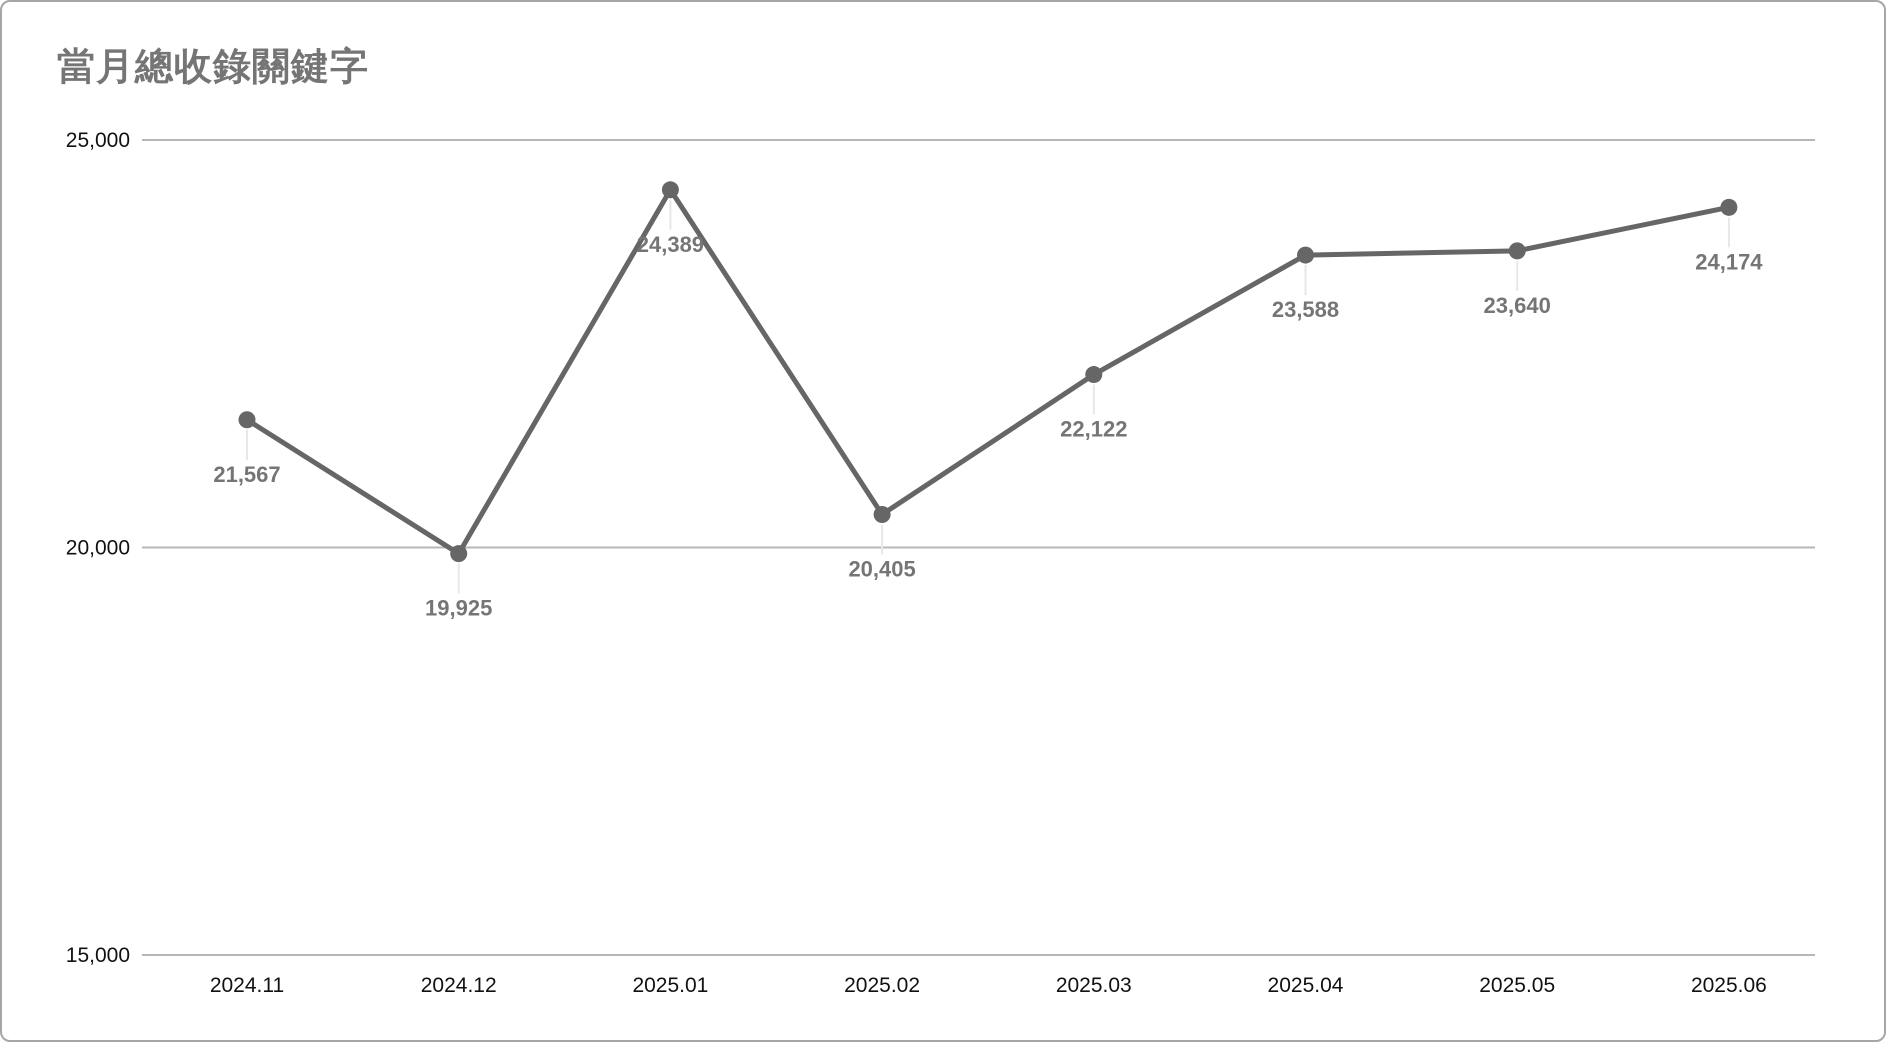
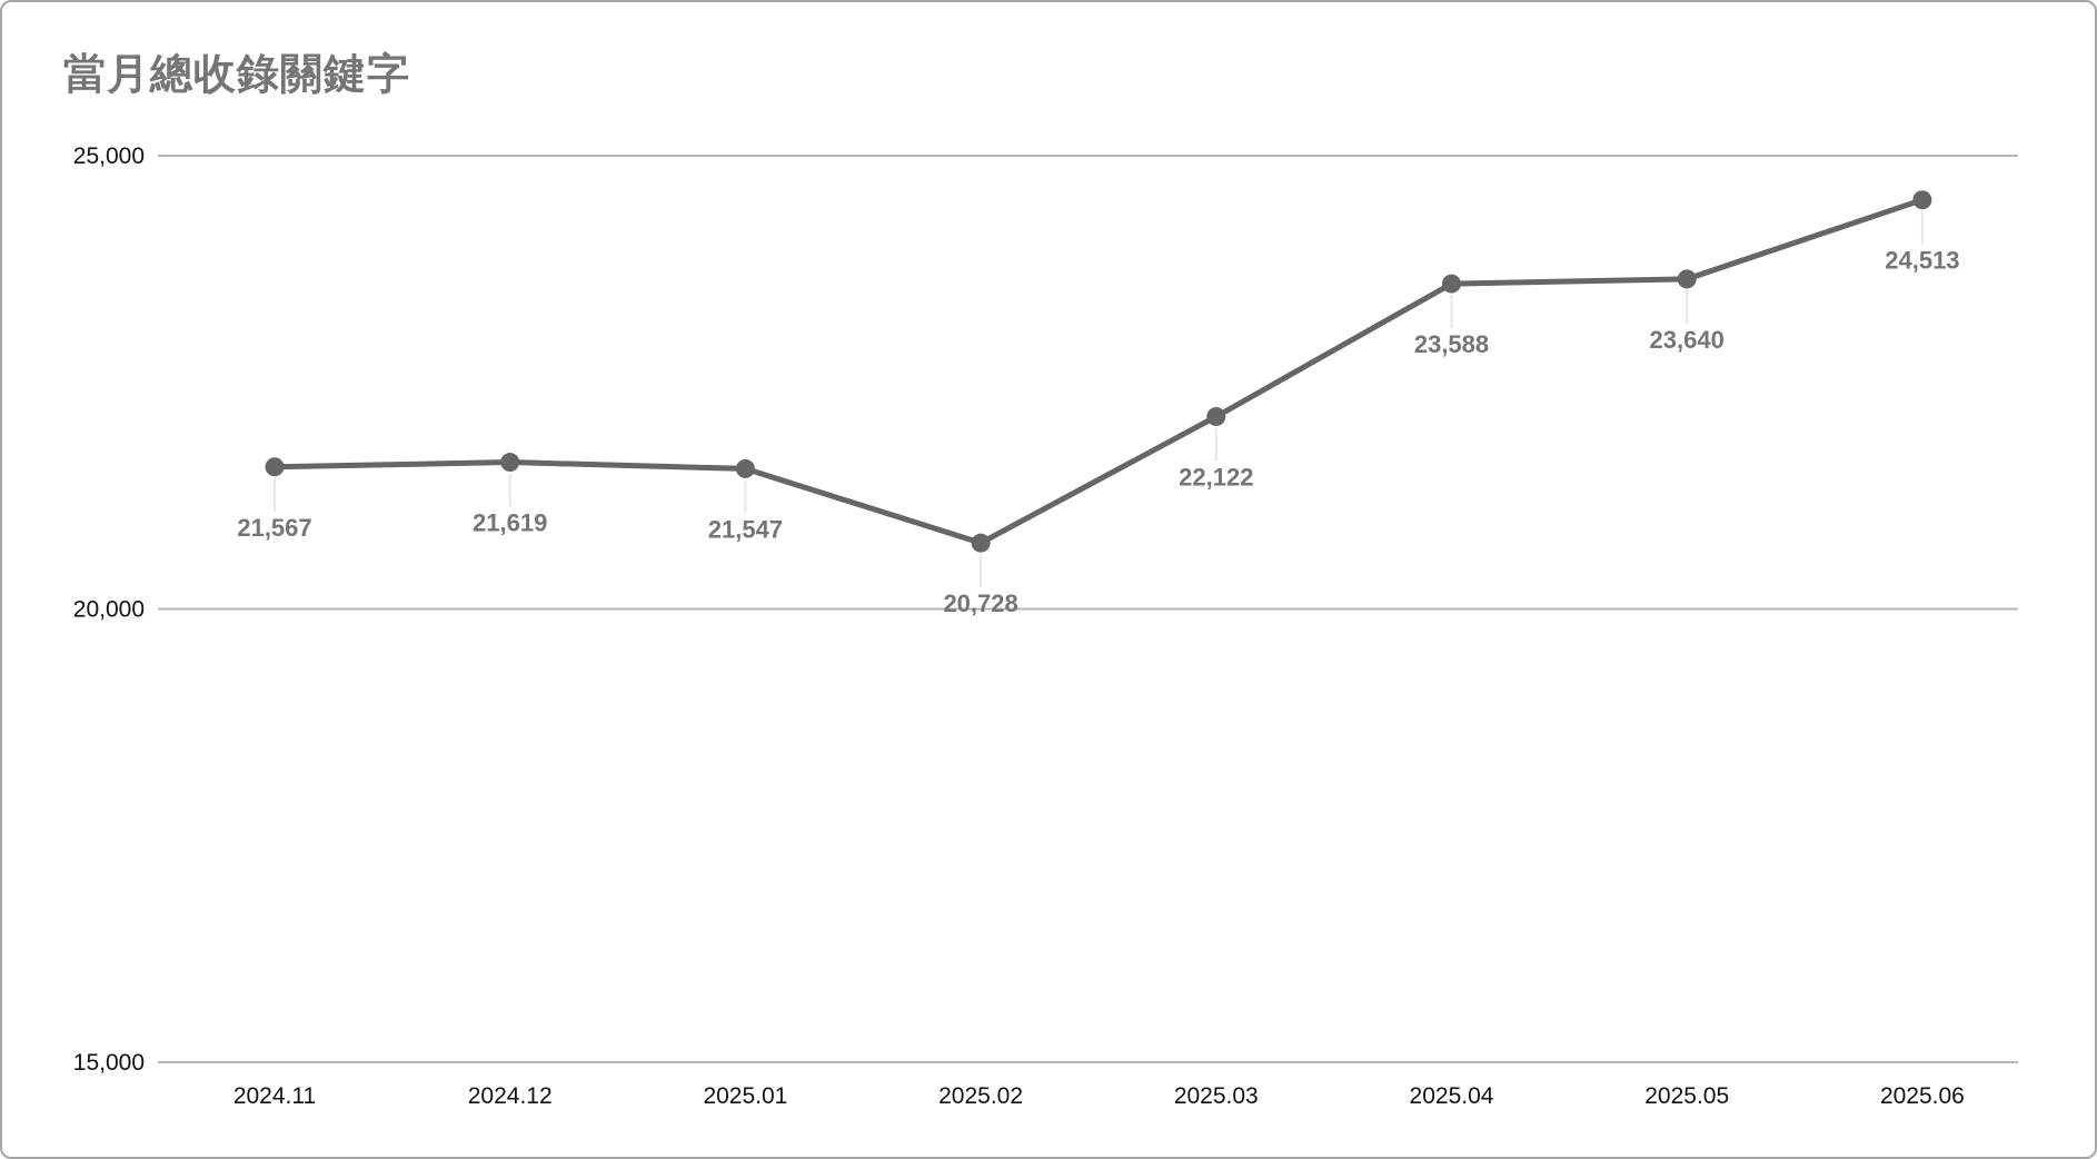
2024.12: 19,925 -> 21,619
2025.01: 24,389 -> 21,547
2025.02: 20,405 -> 20,728
2025.06: 24,174 -> 24,513
